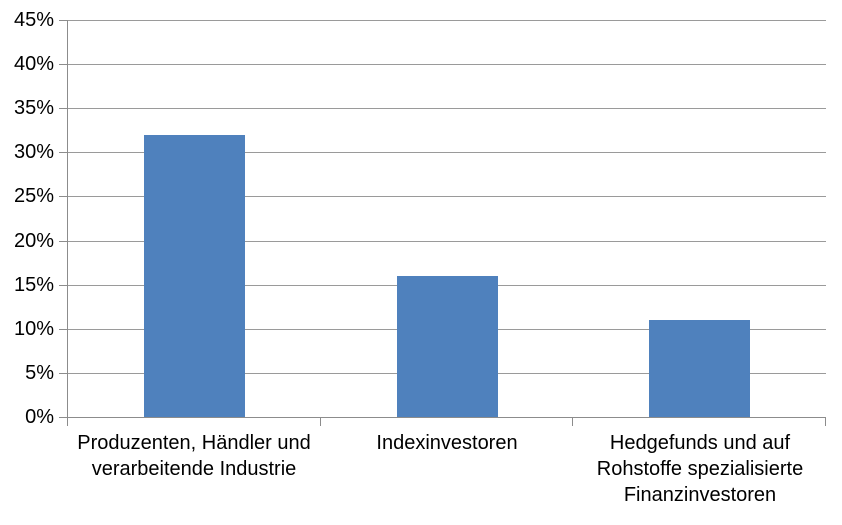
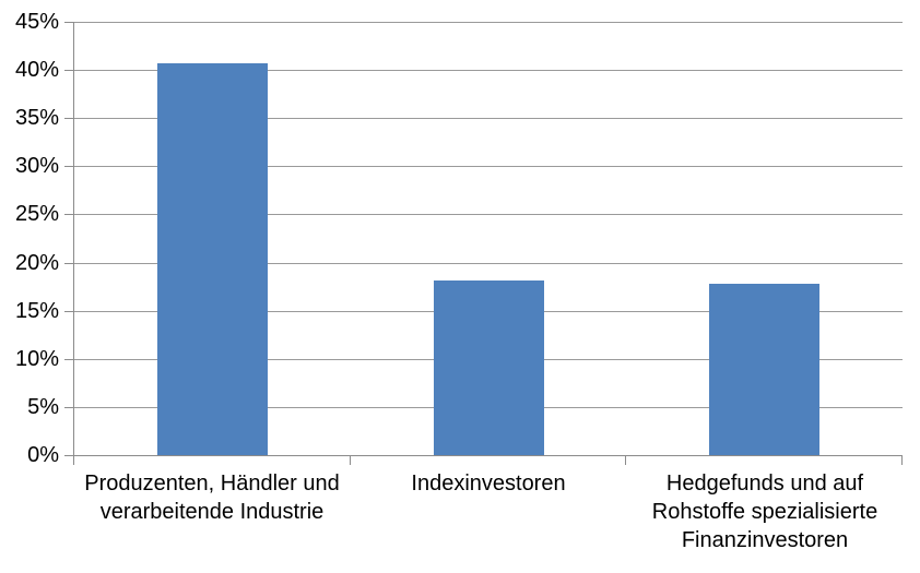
Produzenten, Händler und verarbeitende Industrie: 32% -> 41%
Indexinvestoren: 16% -> 18%
Hedgefunds und auf Rohstoffe spezialisierte Finanzinvestoren: 11% -> 18%
